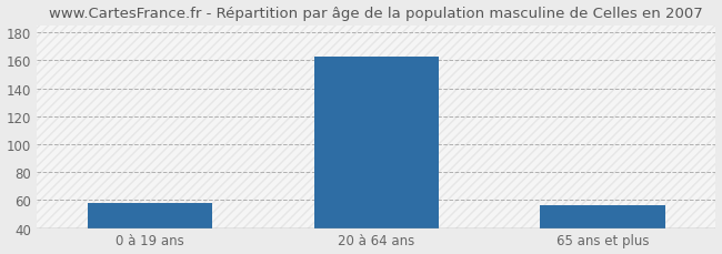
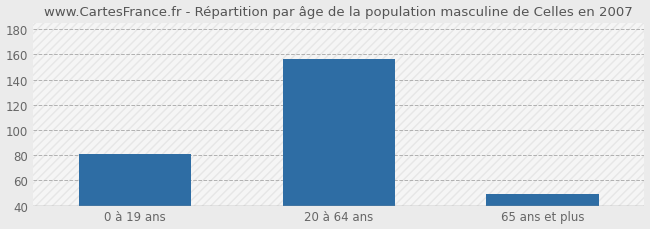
0 à 19 ans: 58 -> 81
20 à 64 ans: 163 -> 156
65 ans et plus: 56 -> 49
